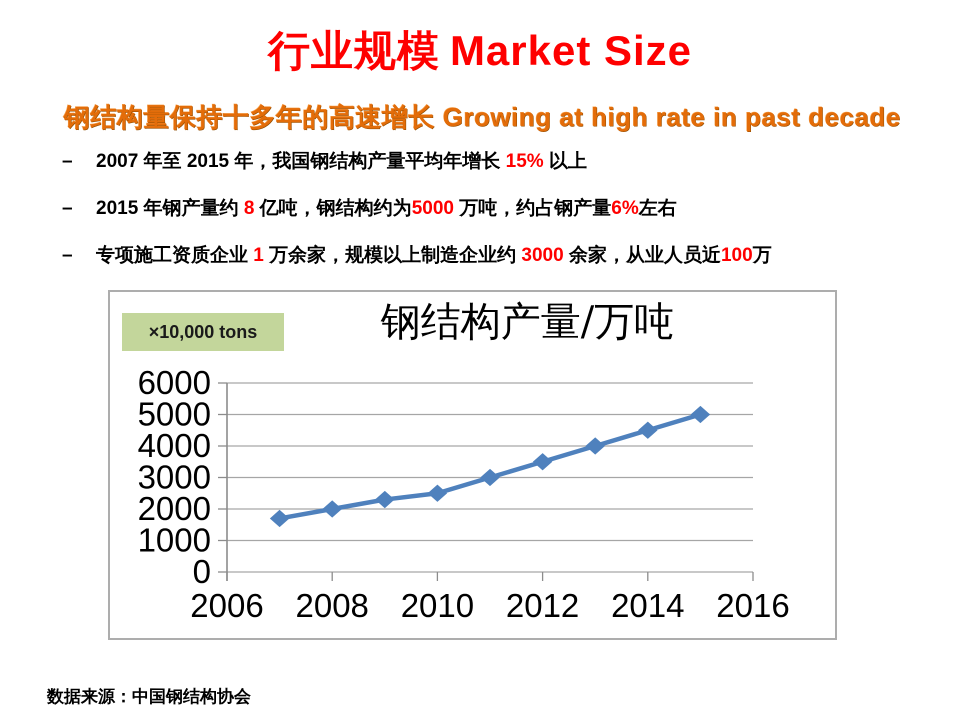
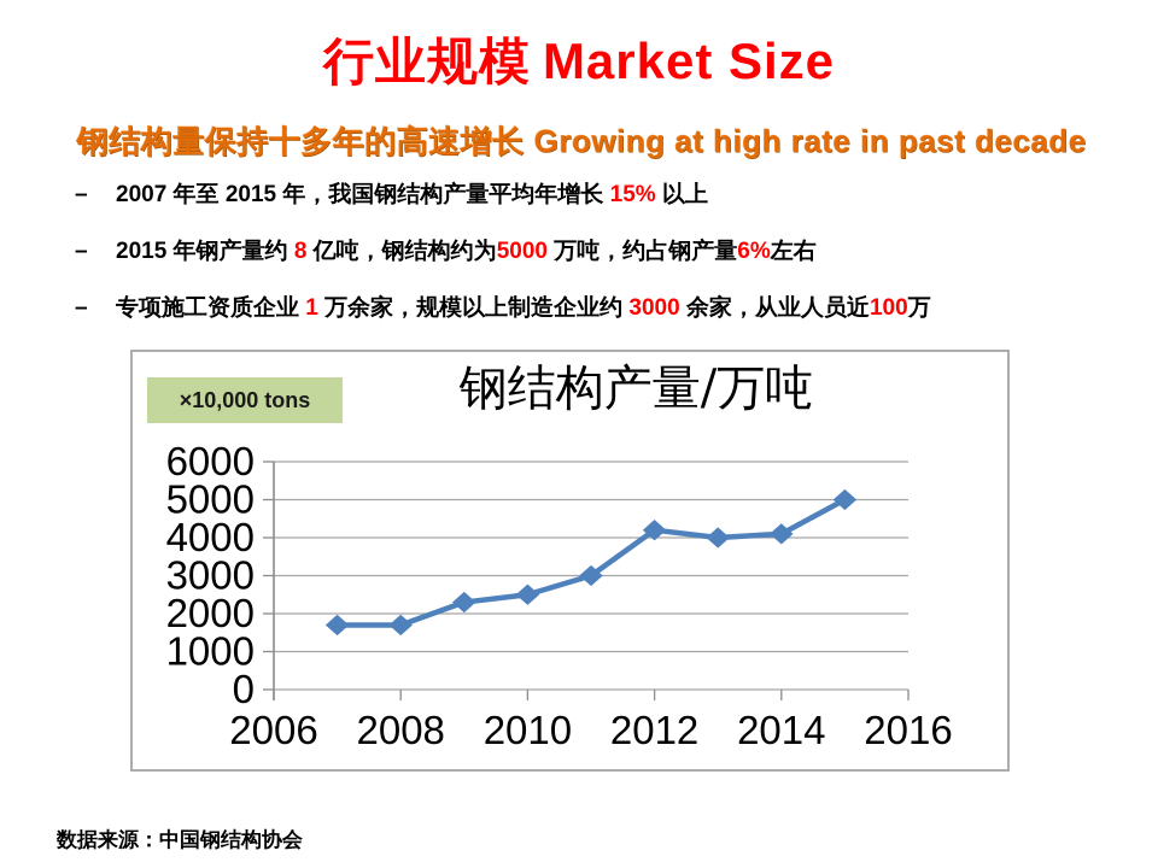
2008: 2000 -> 1700
2012: 3500 -> 4200
2014: 4500 -> 4100
